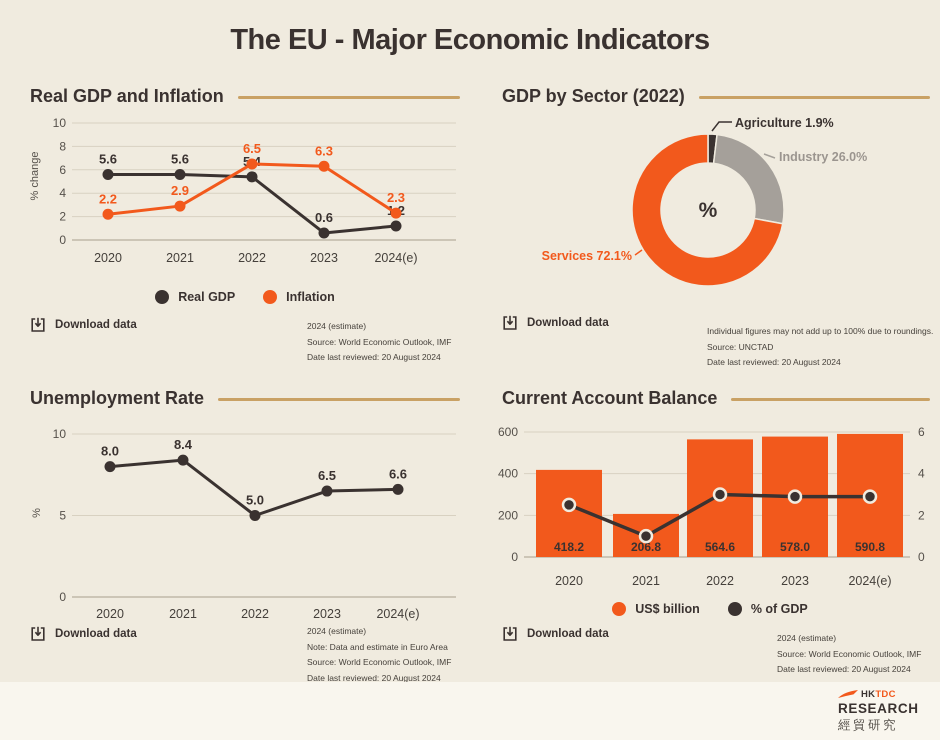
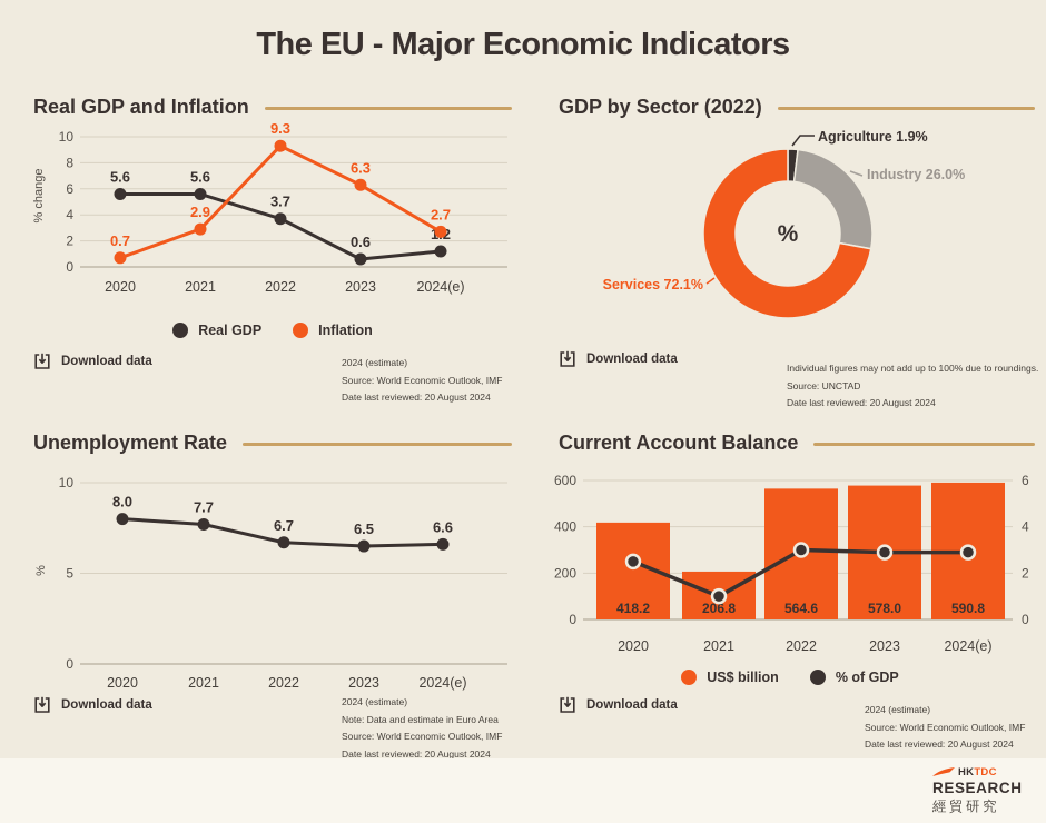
Real GDP and Inflation/Inflation/2020: 2.2 -> 0.7
Real GDP and Inflation/Real GDP/2022: 5.4 -> 3.7
Real GDP and Inflation/Inflation/2022: 6.5 -> 9.3
Real GDP and Inflation/Inflation/2024(e): 2.3 -> 2.7
Unemployment Rate/2021: 8.4 -> 7.7
Unemployment Rate/2022: 5.0 -> 6.7
